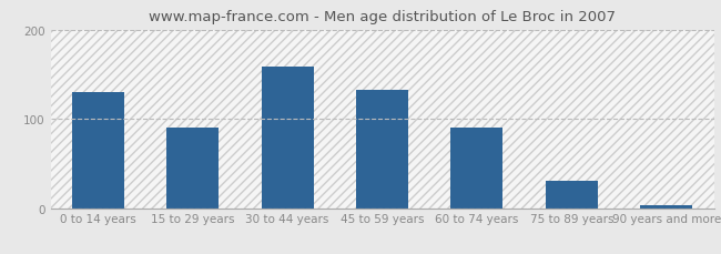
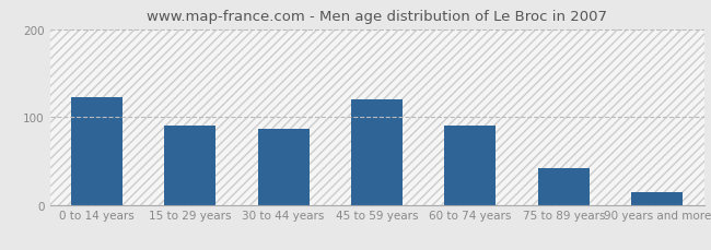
0 to 14 years: 130 -> 122
30 to 44 years: 158 -> 86
45 to 59 years: 133 -> 120
75 to 89 years: 30 -> 42
90 years and more: 3 -> 14
